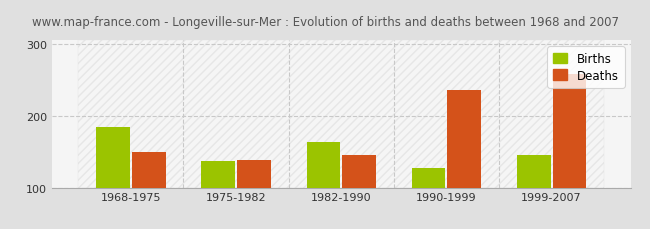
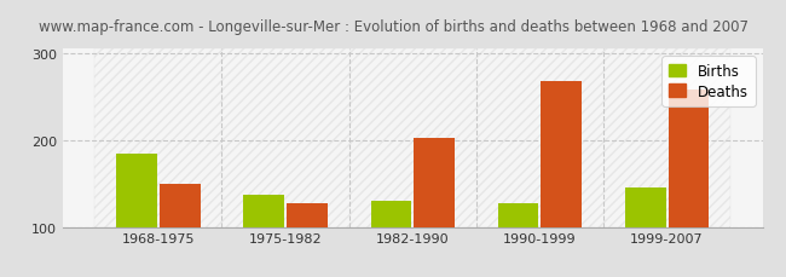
Deaths/1975-1982: 138 -> 127
Births/1982-1990: 164 -> 130
Deaths/1982-1990: 146 -> 202
Deaths/1990-1999: 236 -> 268
